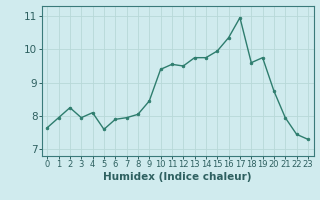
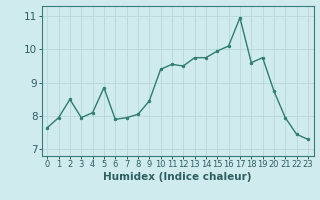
2: 8.25 -> 8.50
5: 7.60 -> 8.85
16: 10.35 -> 10.10
